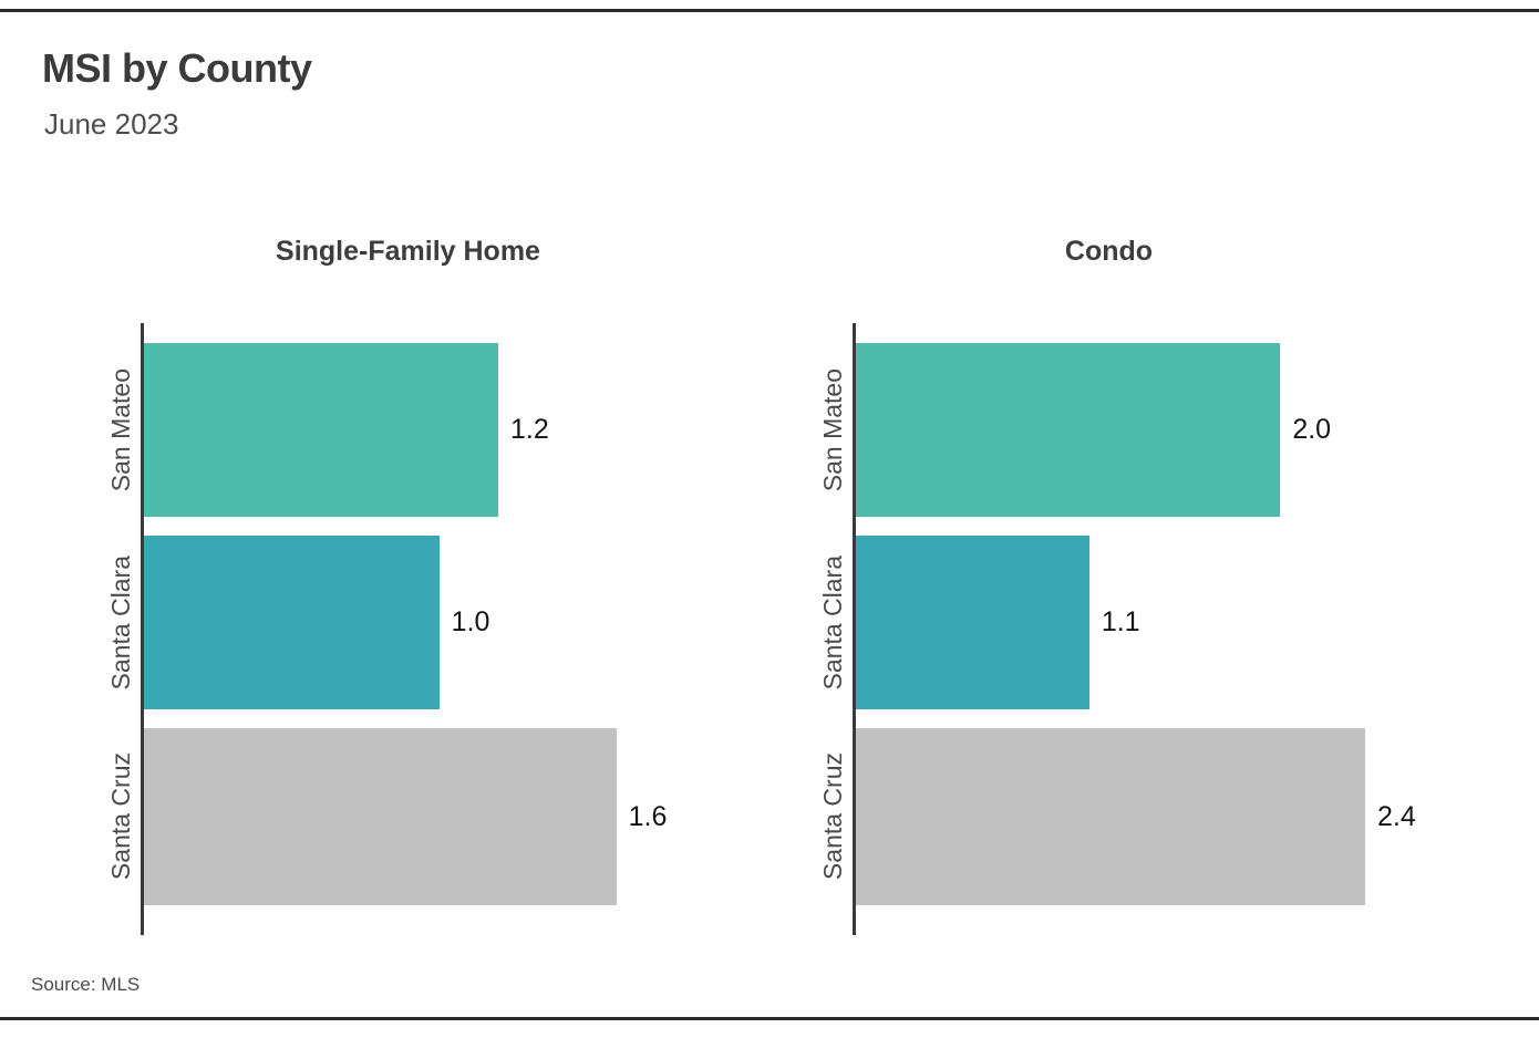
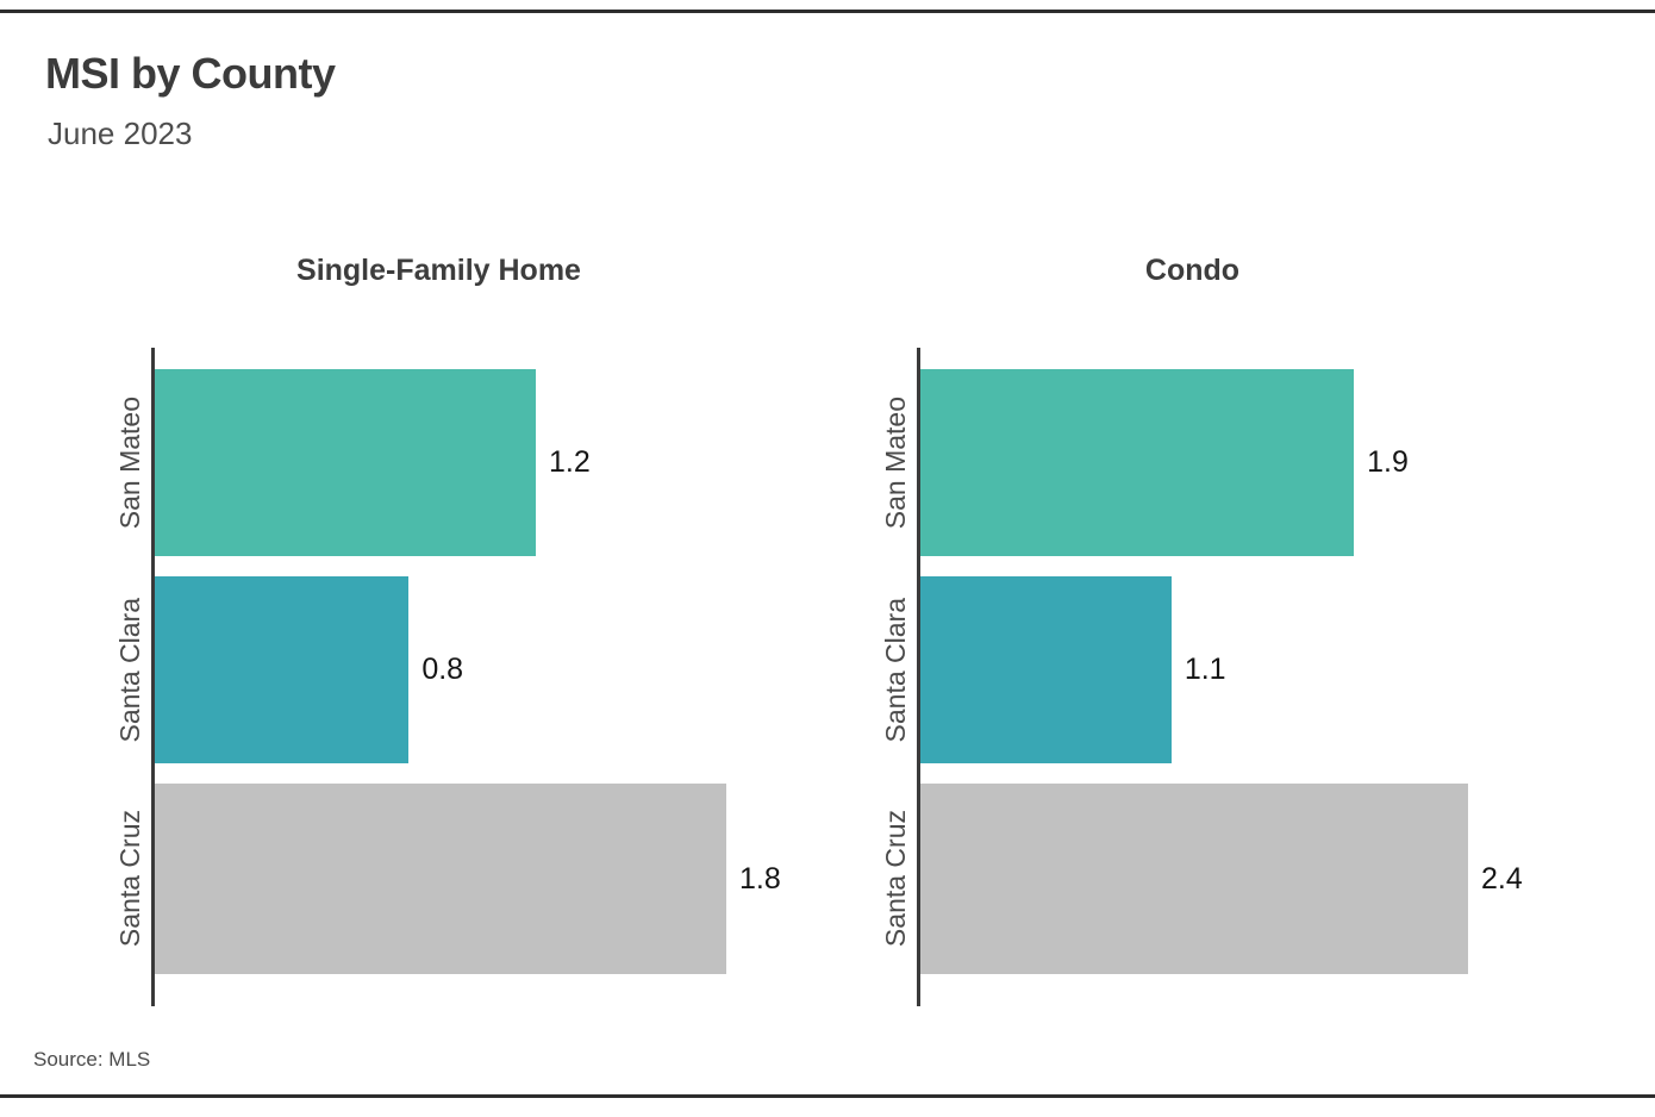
Single-Family Home/Santa Clara: 1.0 -> 0.8
Single-Family Home/Santa Cruz: 1.6 -> 1.8
Condo/San Mateo: 2.0 -> 1.9
